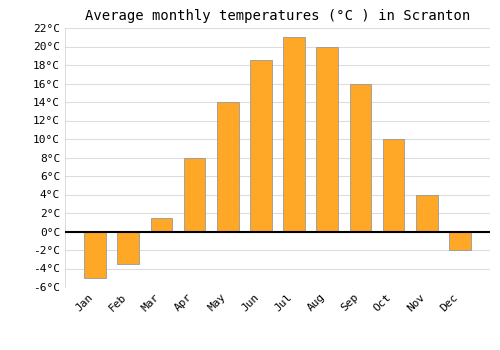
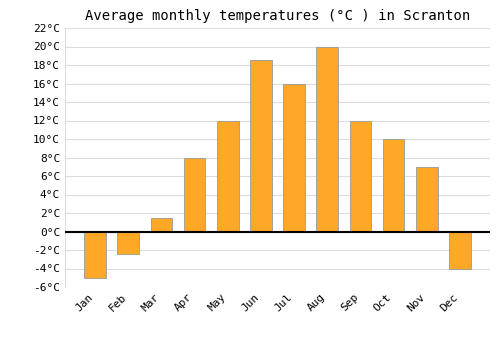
Feb: -3.5°C -> -2.4°C
May: 14.0°C -> 12.0°C
Jul: 21.0°C -> 16.0°C
Sep: 16.0°C -> 12.0°C
Nov: 4.0°C -> 7.0°C
Dec: -2.0°C -> -4.0°C
